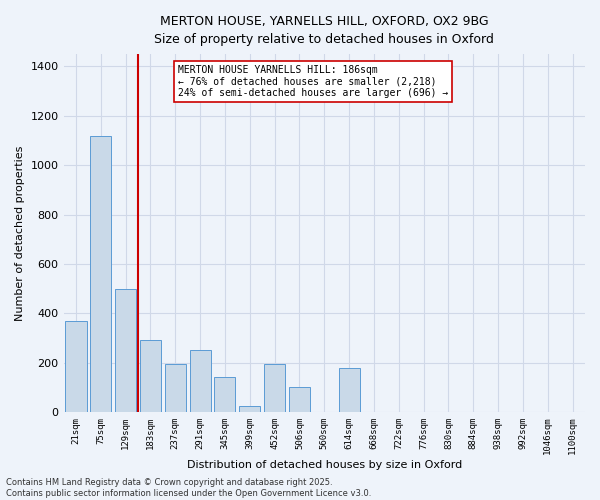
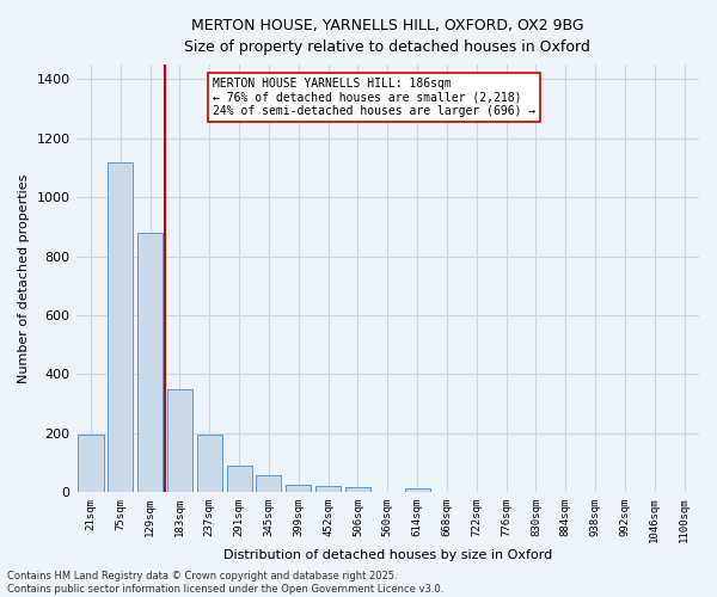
21sqm: 370 -> 195
129sqm: 500 -> 880
183sqm: 290 -> 350
291sqm: 250 -> 90
345sqm: 140 -> 55
452sqm: 195 -> 20
506sqm: 100 -> 15
614sqm: 180 -> 10
